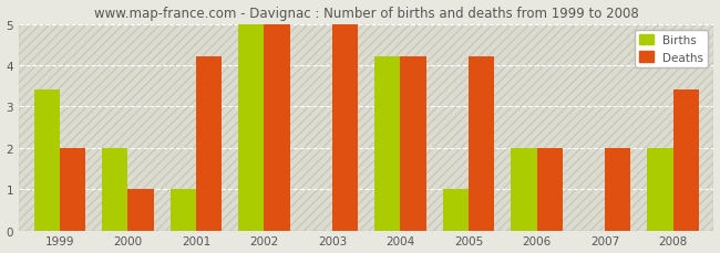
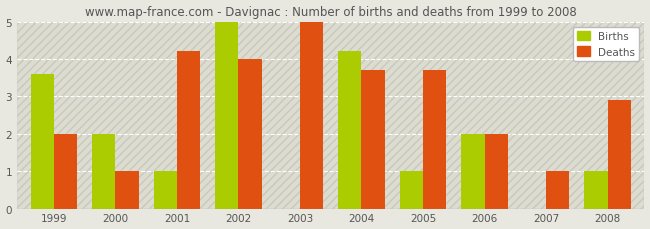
Births/1999: 3.4 -> 3.6
Deaths/2002: 5.0 -> 4.0
Deaths/2004: 4.2 -> 3.7
Deaths/2005: 4.2 -> 3.7
Deaths/2007: 2.0 -> 1.0
Births/2008: 2.0 -> 1.0
Deaths/2008: 3.4 -> 2.9
